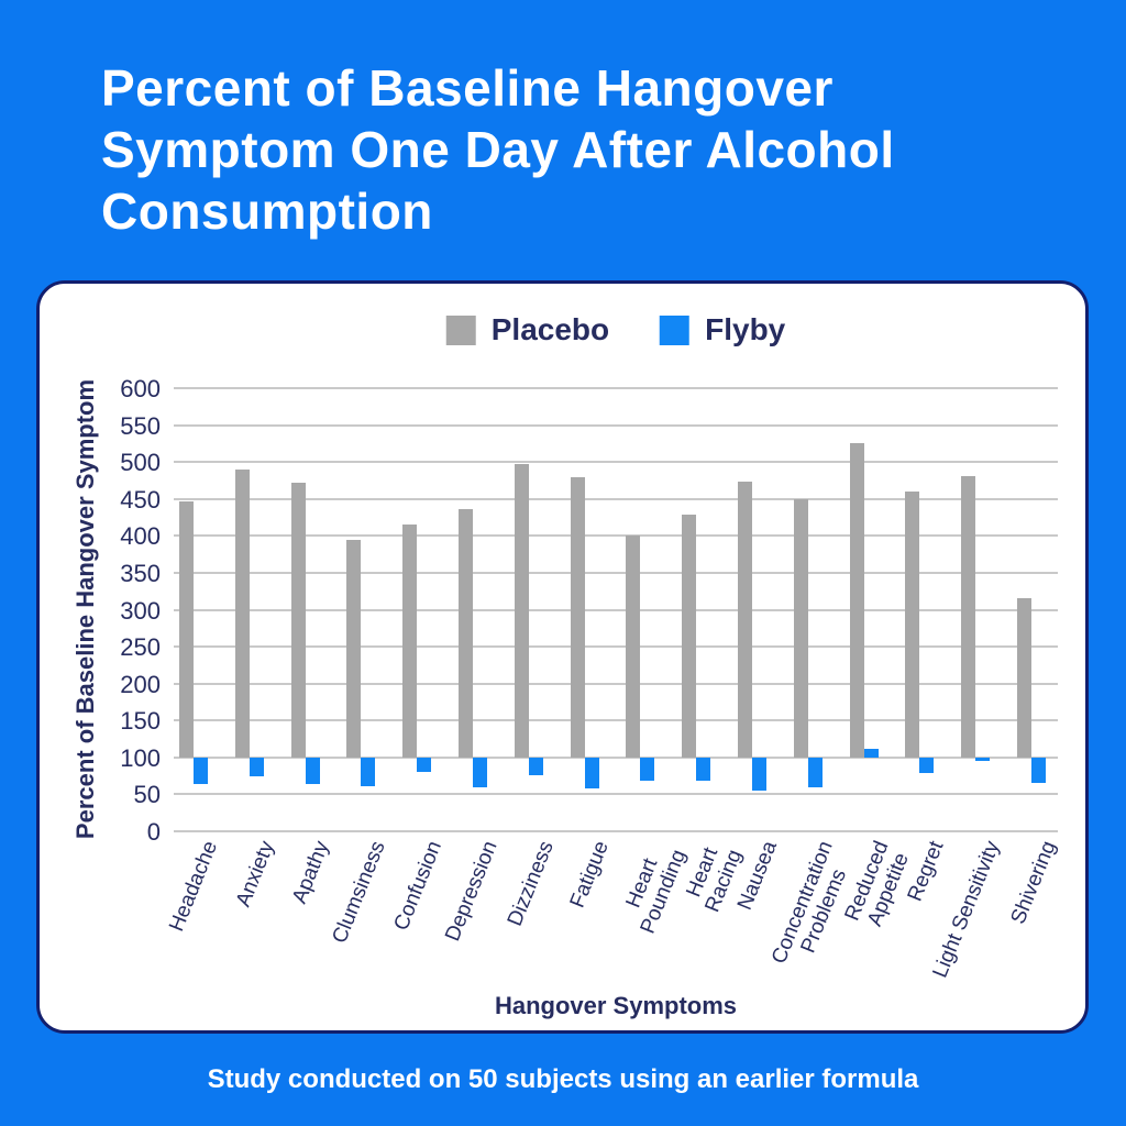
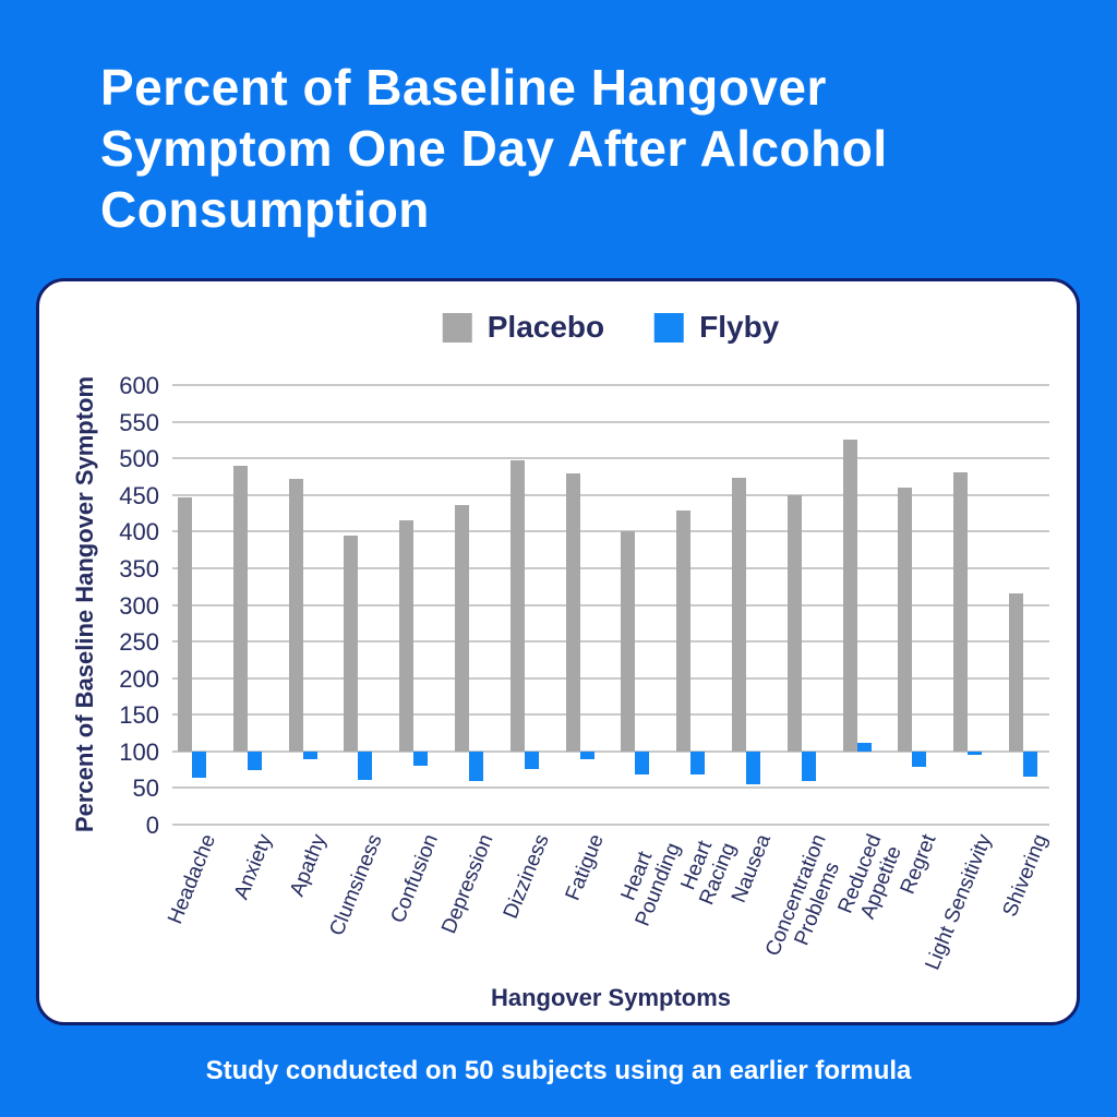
Flyby/Apathy: 60 -> 90
Flyby/Fatigue: 60 -> 90
